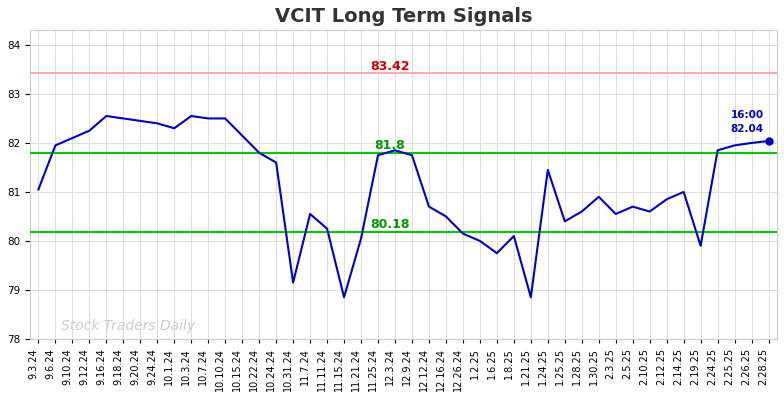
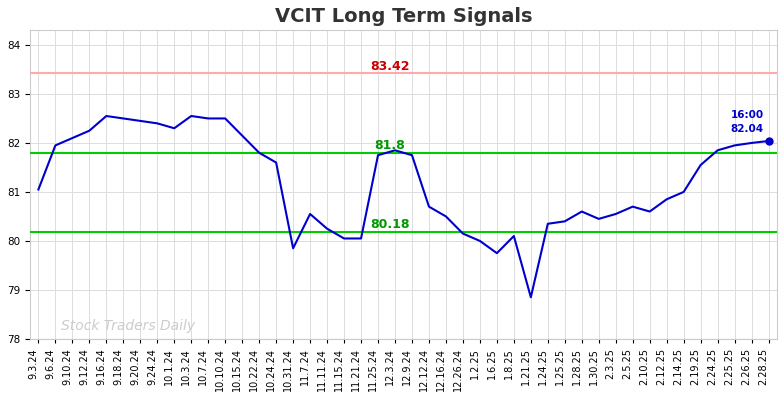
10.31.24: 79.15 -> 79.85
11.15.24: 78.85 -> 80.05
1.24.25: 81.45 -> 80.35
1.30.25: 80.90 -> 80.45
2.19.25: 79.90 -> 81.55
